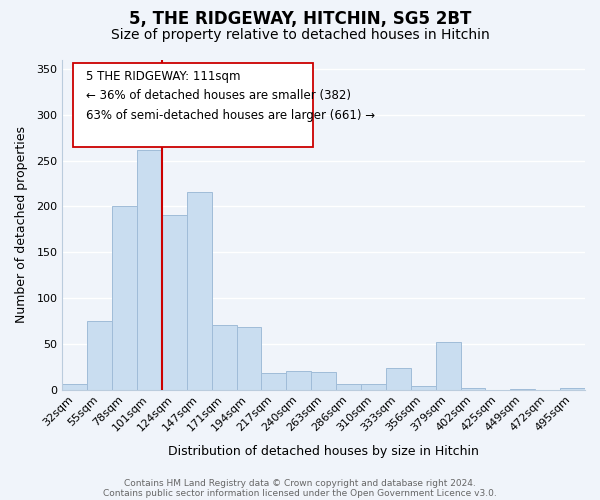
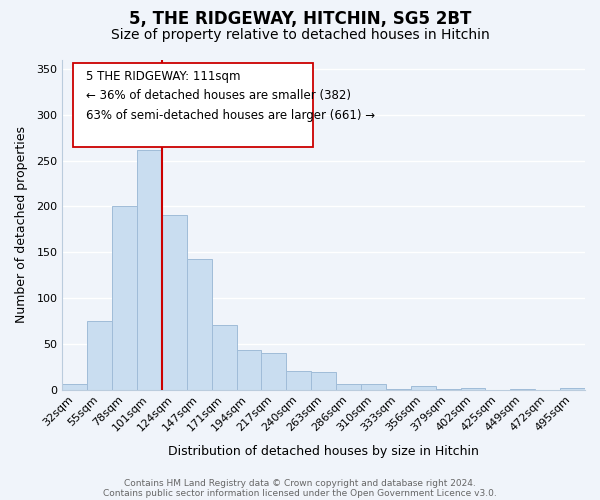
147sqm: 216 -> 143
194sqm: 68 -> 43
217sqm: 18 -> 40
333sqm: 24 -> 1
379sqm: 52 -> 1
